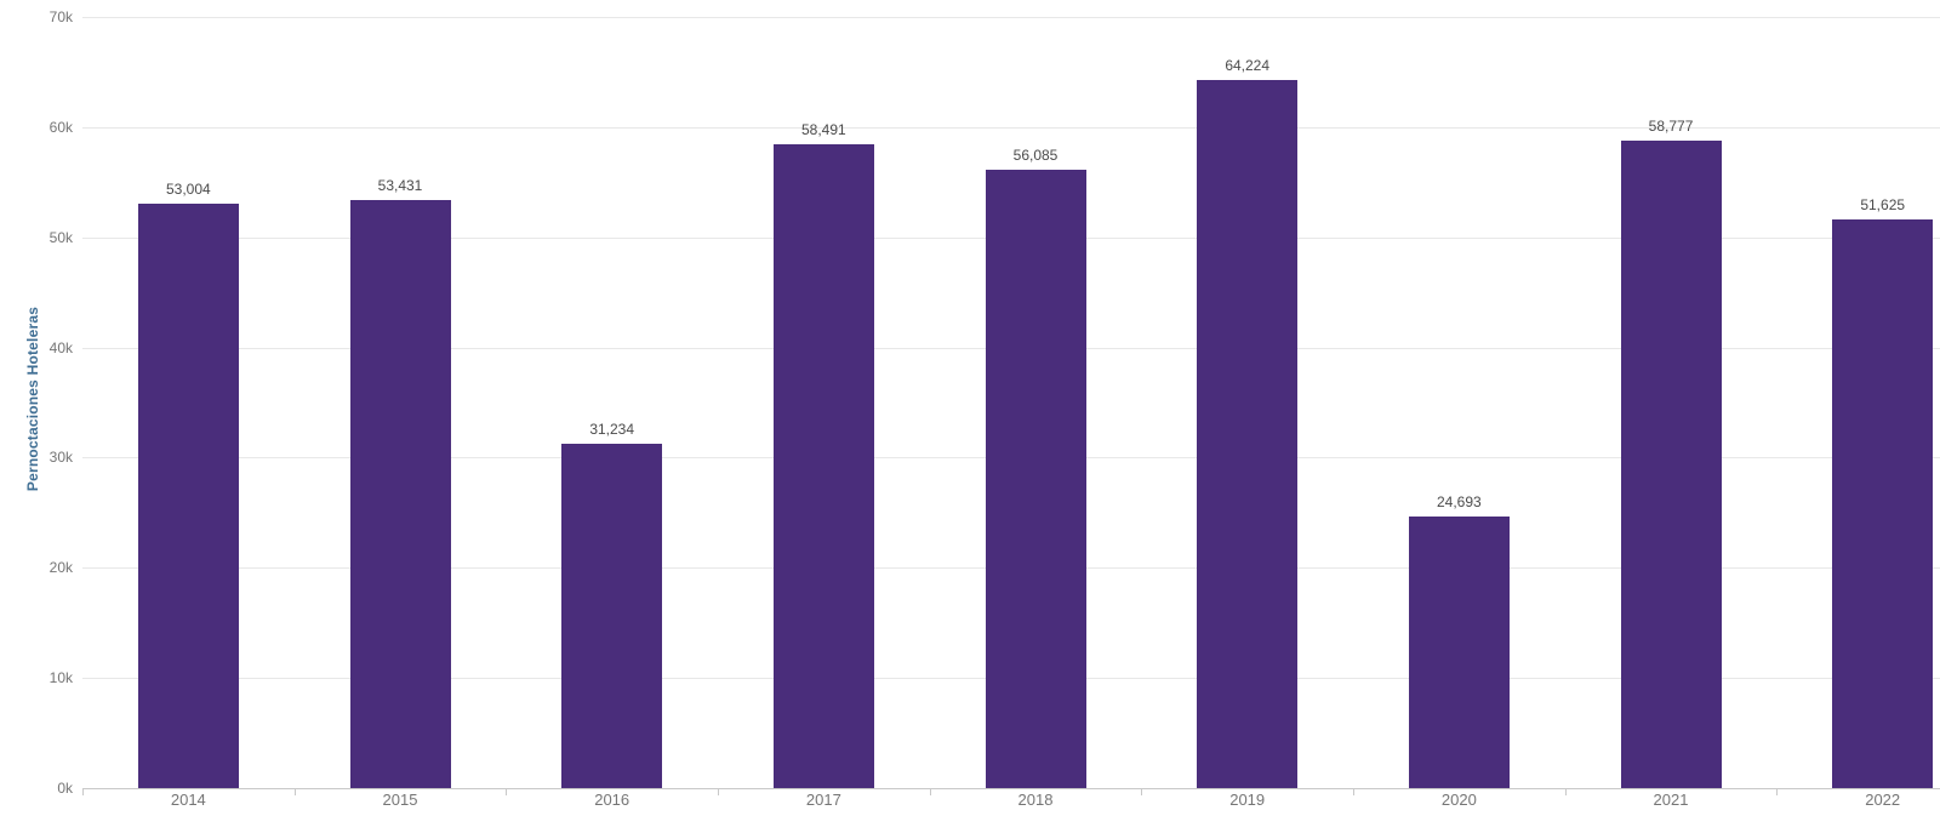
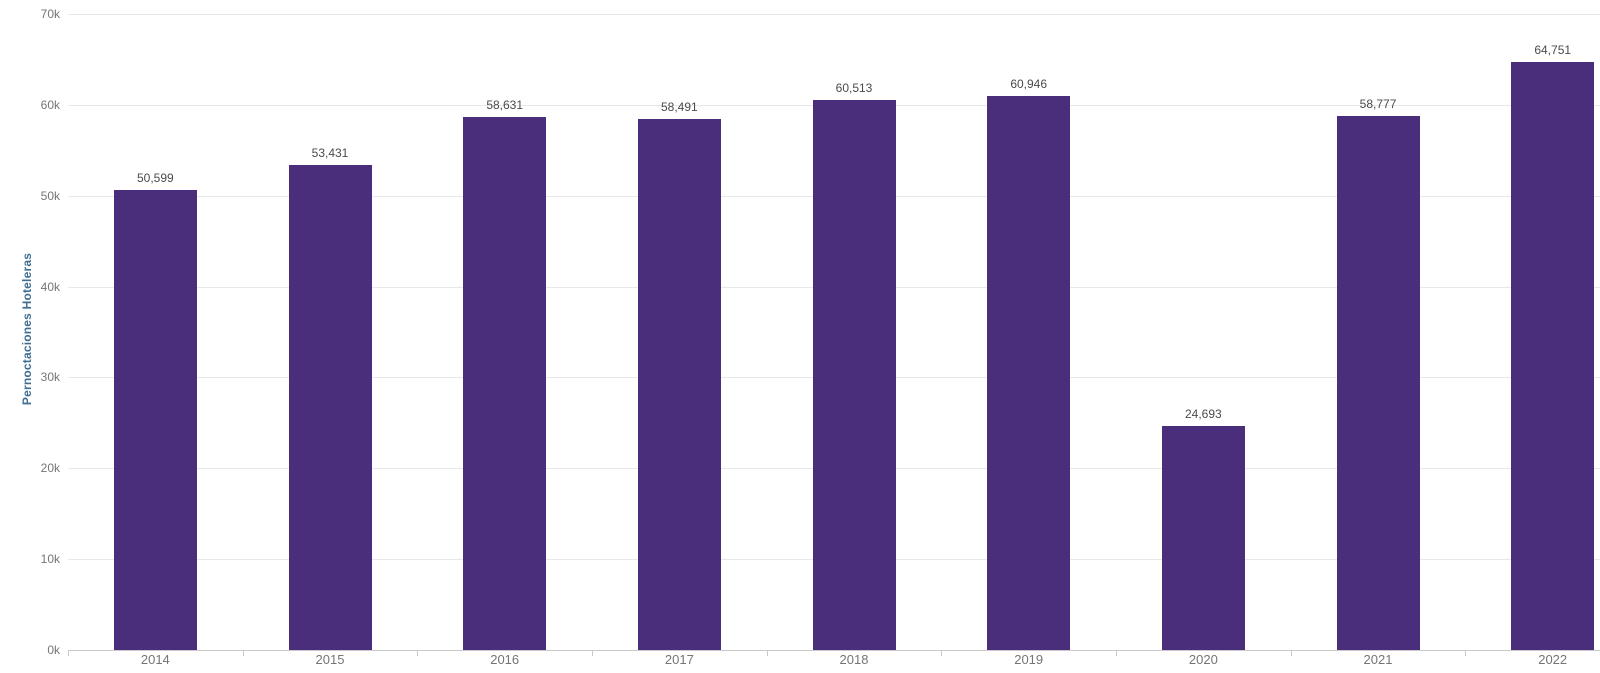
2014: 53,004 -> 50,599
2016: 31,234 -> 58,631
2018: 56,085 -> 60,513
2019: 64,224 -> 60,946
2022: 51,625 -> 64,751
